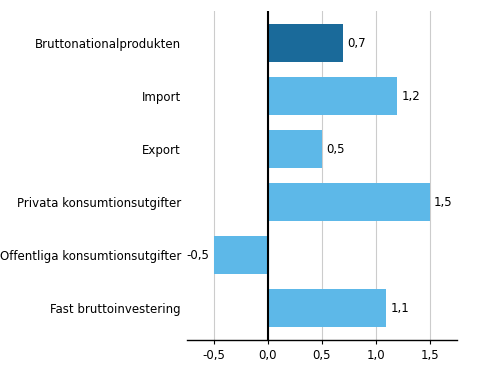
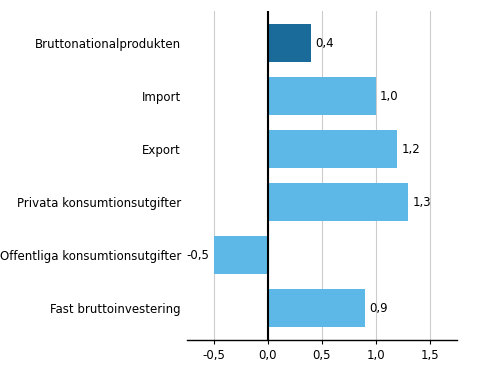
Bruttonationalprodukten: 0,7 -> 0,4
Import: 1,2 -> 1,0
Export: 0,5 -> 1,2
Privata konsumtionsutgifter: 1,5 -> 1,3
Fast bruttoinvestering: 1,1 -> 0,9
